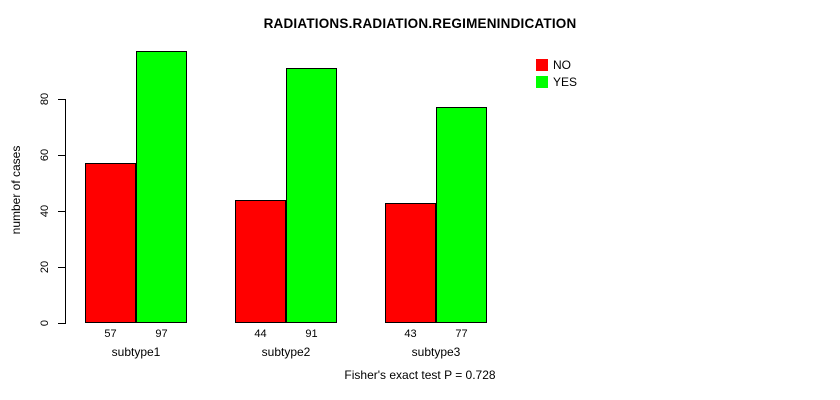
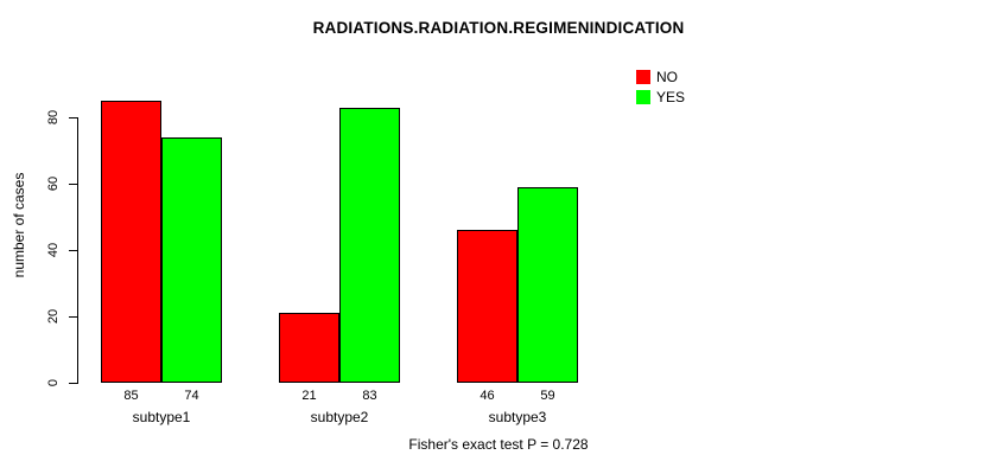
NO/subtype1: 57 -> 85
YES/subtype1: 97 -> 74
NO/subtype2: 44 -> 21
YES/subtype2: 91 -> 83
NO/subtype3: 43 -> 46
YES/subtype3: 77 -> 59
